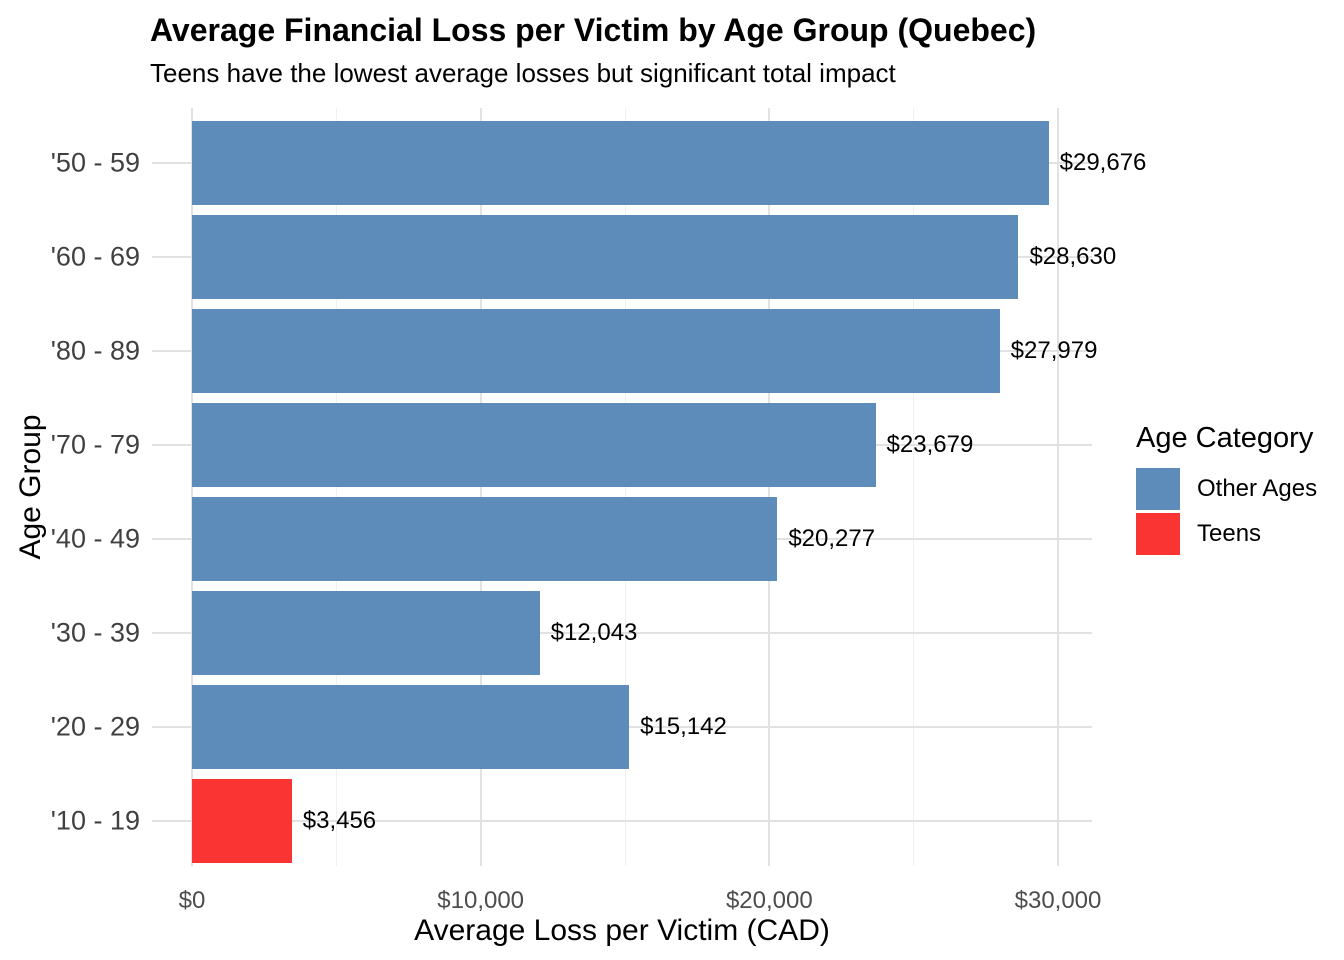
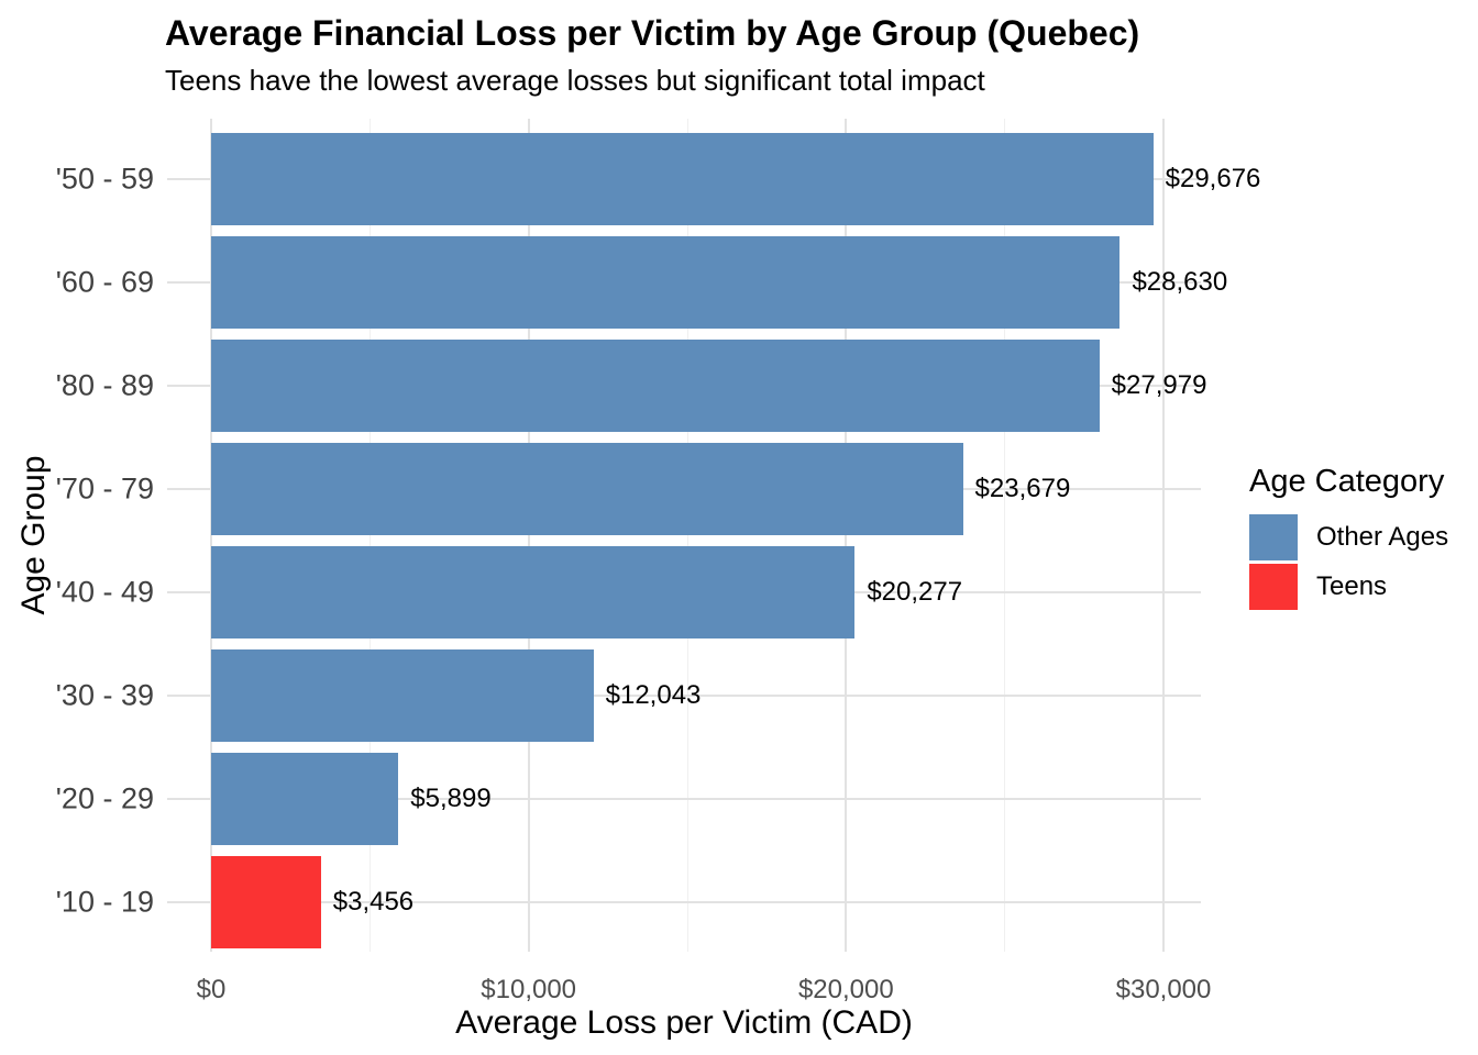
'20 - 29: $15,142 -> $5,899
